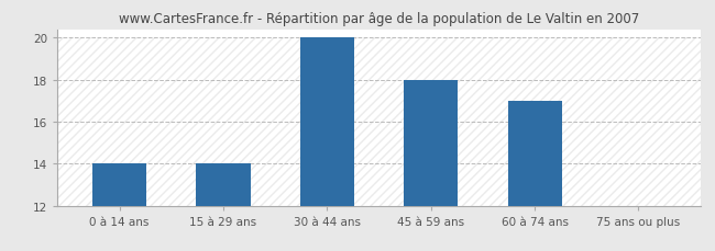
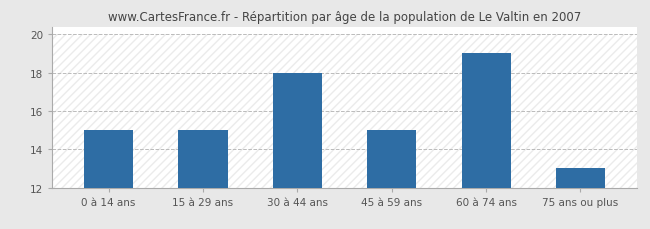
0 à 14 ans: 14 -> 15
15 à 29 ans: 14 -> 15
30 à 44 ans: 20 -> 18
45 à 59 ans: 18 -> 15
60 à 74 ans: 17 -> 19
75 ans ou plus: 12 -> 13
